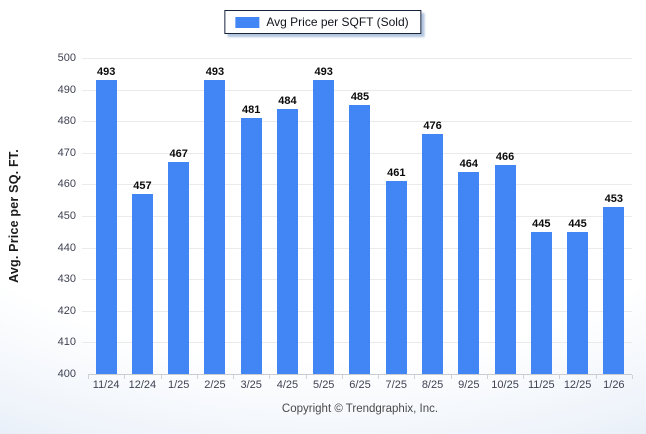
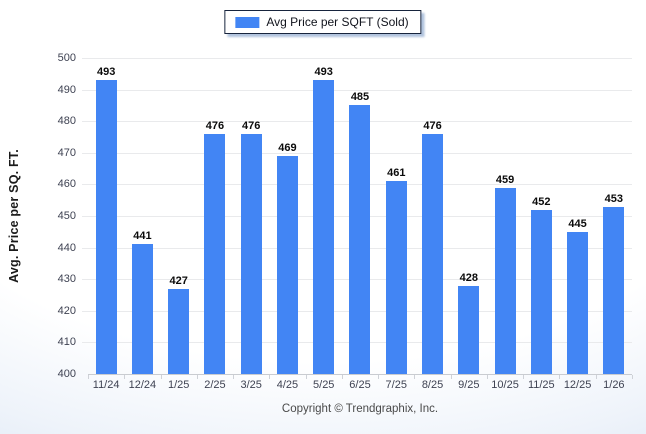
12/24: 457 -> 441
1/25: 467 -> 427
2/25: 493 -> 476
3/25: 481 -> 476
4/25: 484 -> 469
9/25: 464 -> 428
10/25: 466 -> 459
11/25: 445 -> 452
